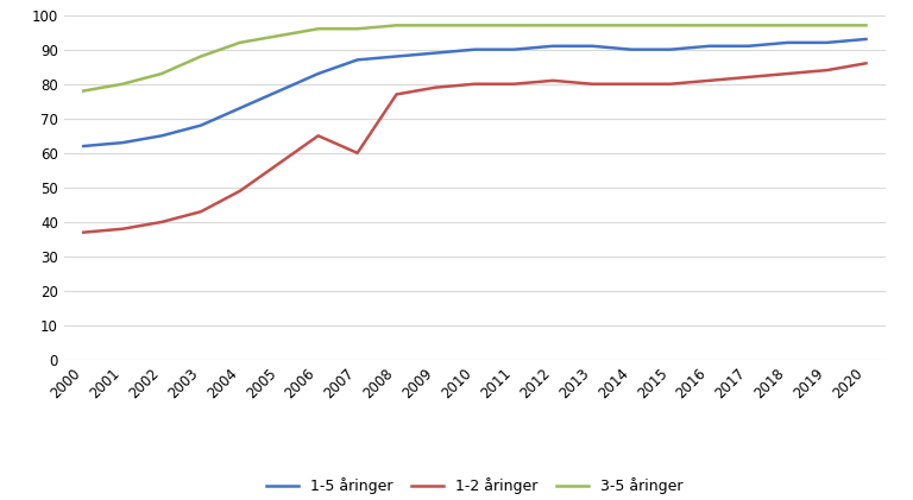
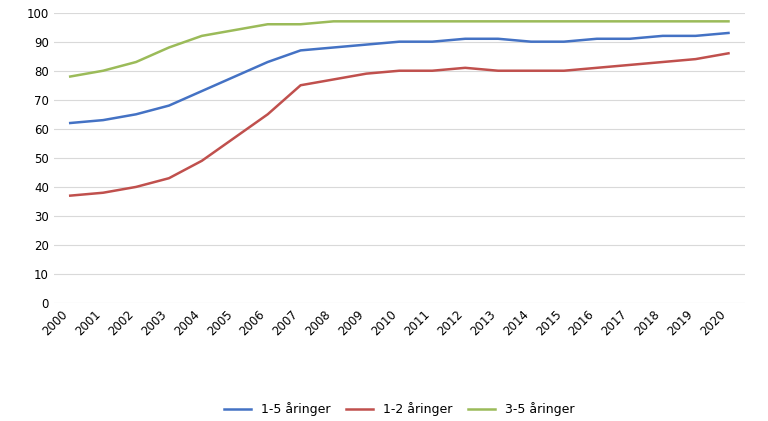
1-2 åringer/2007: 60 -> 75
